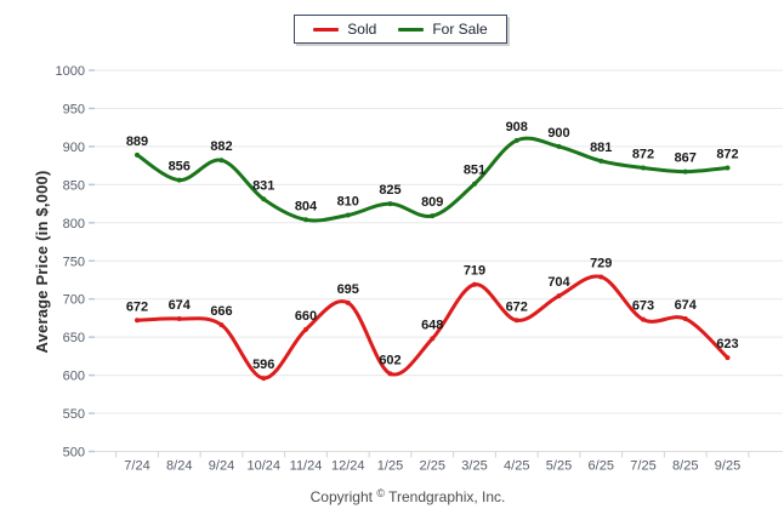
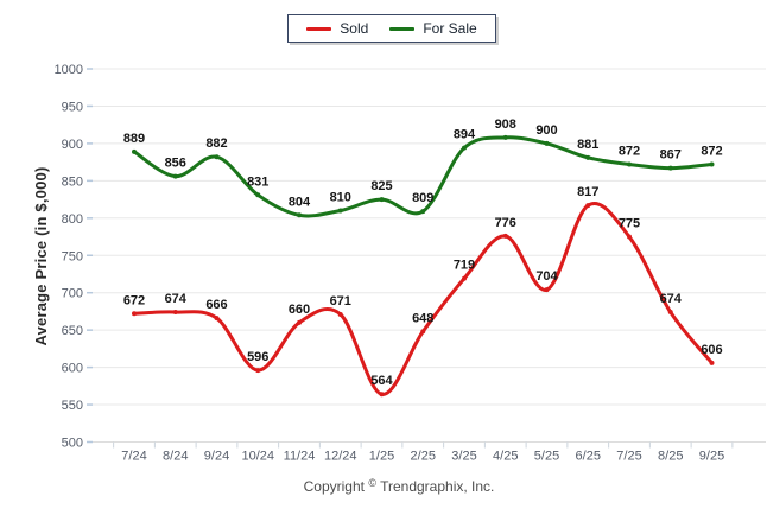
Sold/12/24: 695 -> 671
Sold/1/25: 602 -> 564
For Sale/3/25: 851 -> 894
Sold/4/25: 672 -> 776
Sold/6/25: 729 -> 817
Sold/7/25: 673 -> 775
Sold/9/25: 623 -> 606
